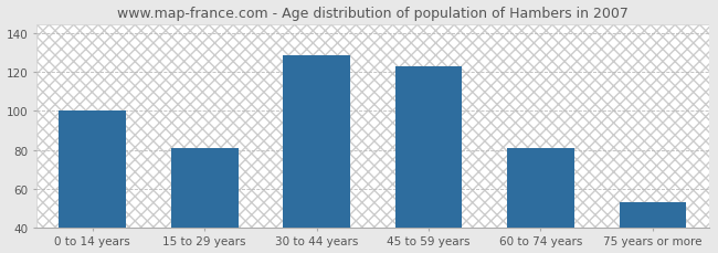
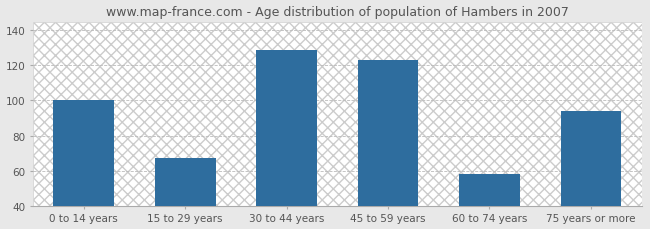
15 to 29 years: 81 -> 67
60 to 74 years: 81 -> 58
75 years or more: 53 -> 94
